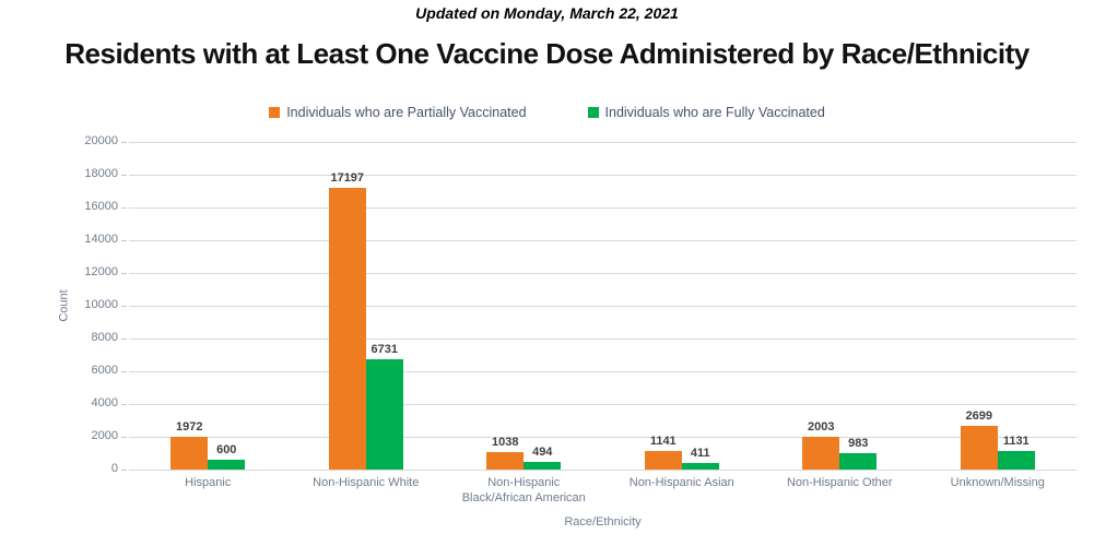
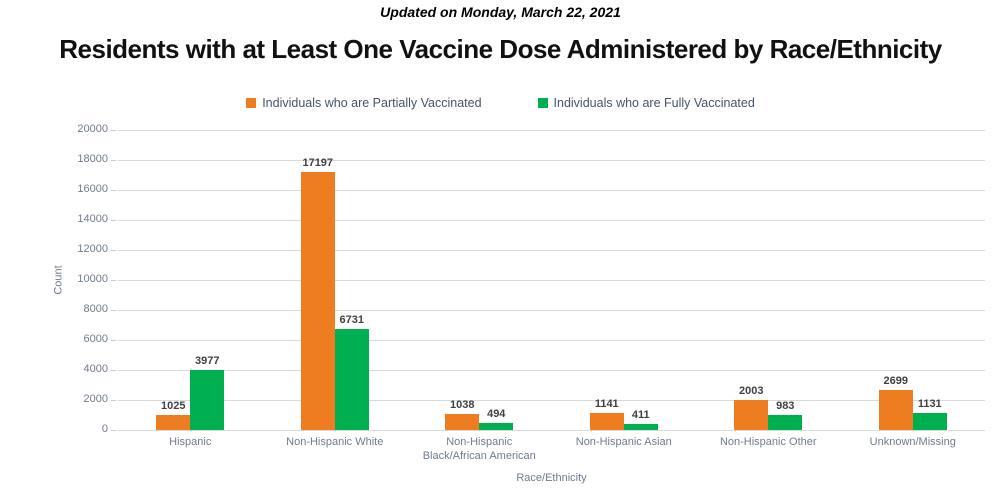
Individuals who are Partially Vaccinated/Hispanic: 1972 -> 1025
Individuals who are Fully Vaccinated/Hispanic: 600 -> 3977
